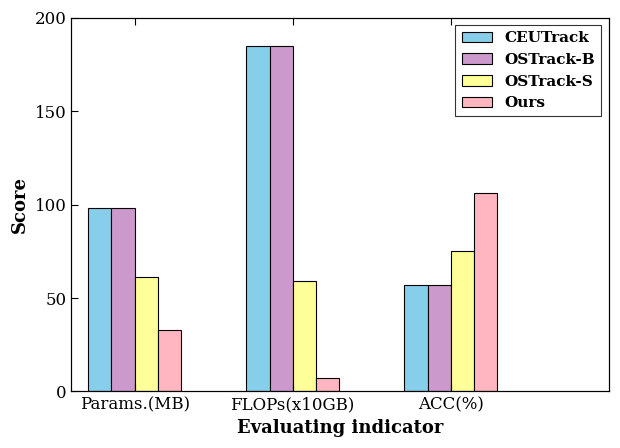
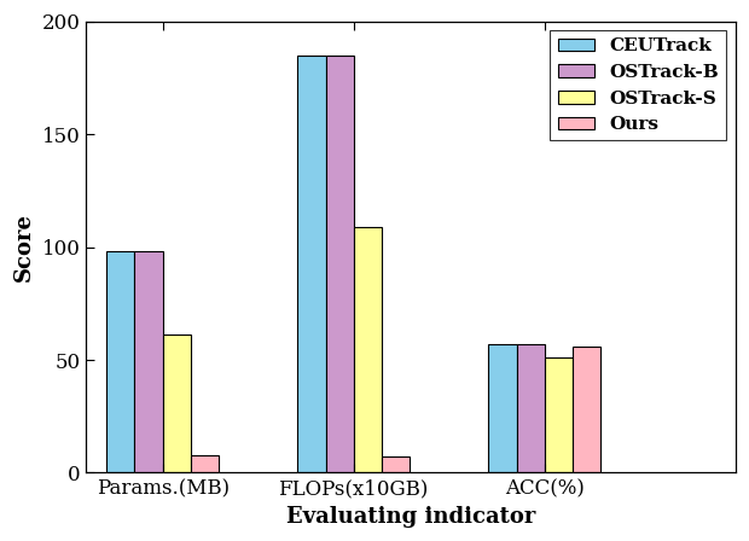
Ours/Params.(MB): 33 -> 8
OSTrack-S/FLOPs(x10GB): 59 -> 109
OSTrack-S/ACC(%): 75 -> 51
Ours/ACC(%): 106 -> 56
